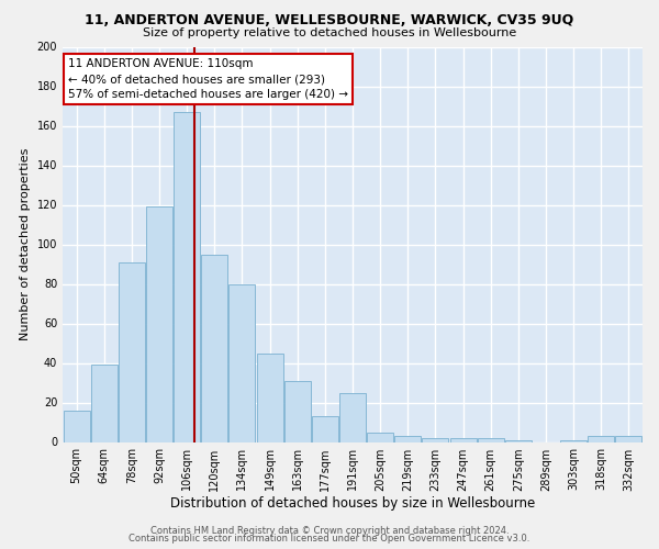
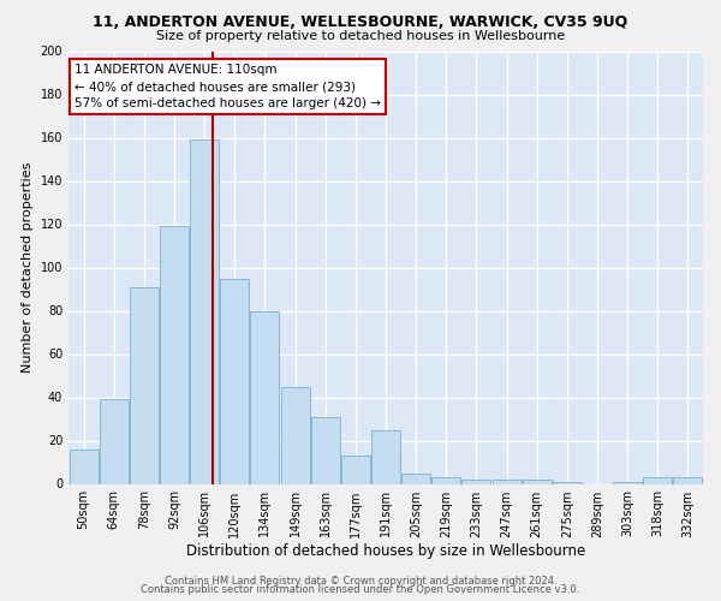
106sqm: 167 -> 159
